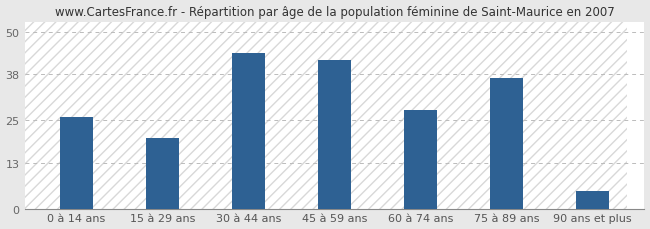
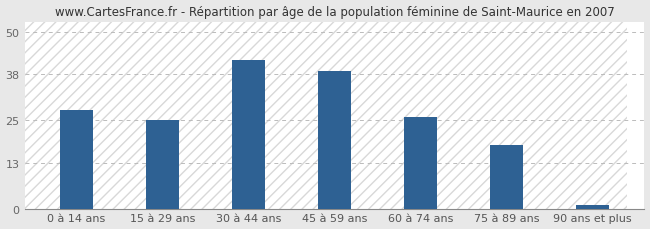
0 à 14 ans: 26 -> 28
15 à 29 ans: 20 -> 25
30 à 44 ans: 44 -> 42
45 à 59 ans: 42 -> 39
60 à 74 ans: 28 -> 26
75 à 89 ans: 37 -> 18
90 ans et plus: 5 -> 1
